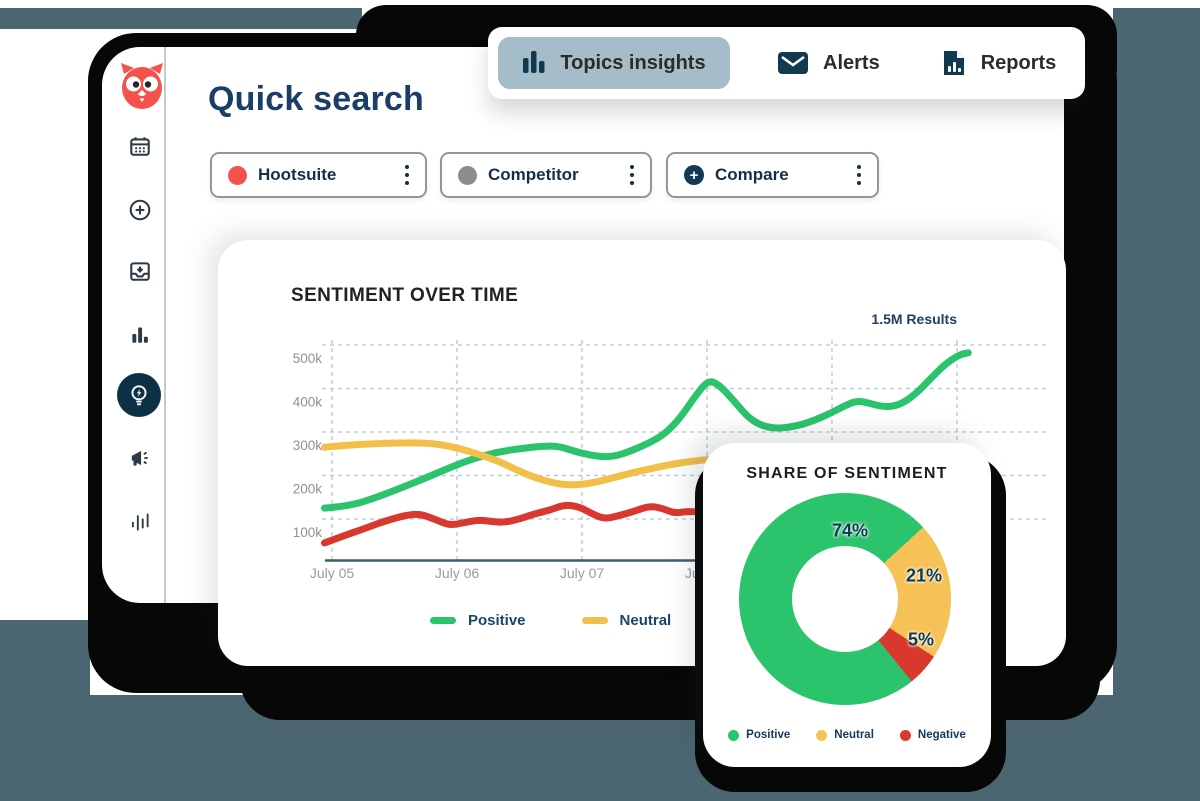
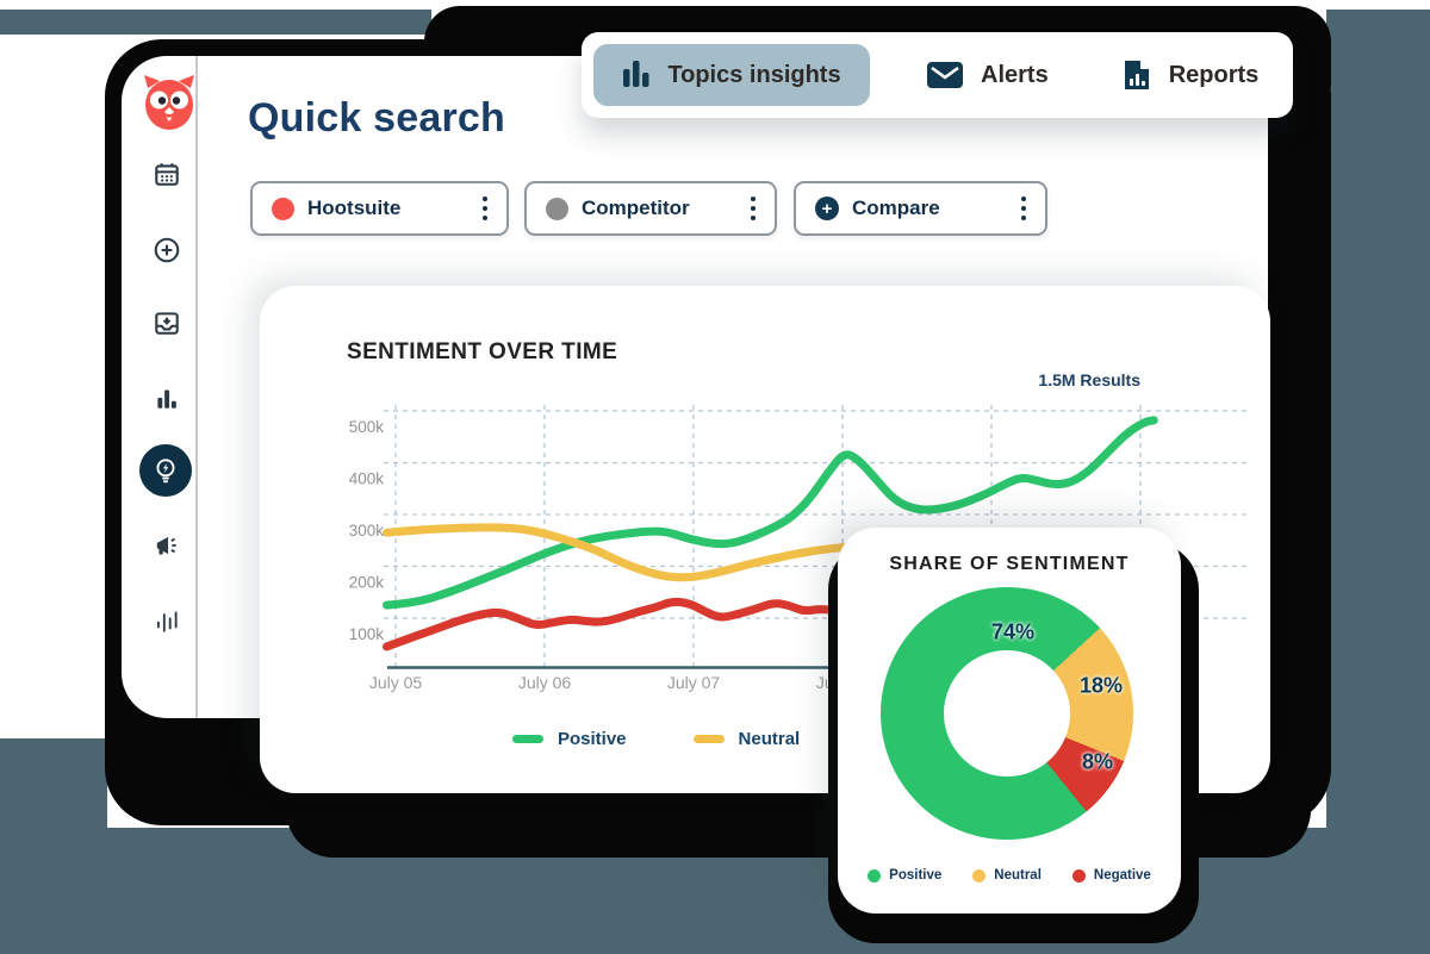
SHARE OF SENTIMENT/Neutral: 21% -> 18%
SHARE OF SENTIMENT/Negative: 5% -> 8%
